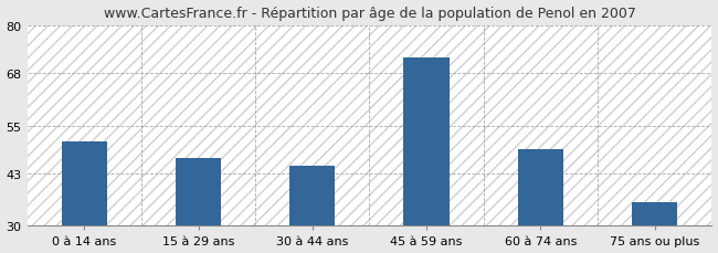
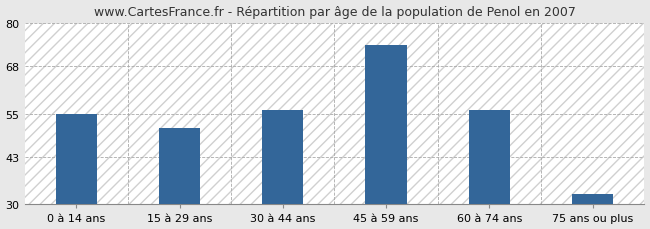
0 à 14 ans: 51 -> 55
15 à 29 ans: 47 -> 51
30 à 44 ans: 45 -> 56
45 à 59 ans: 72 -> 74
60 à 74 ans: 49 -> 56
75 ans ou plus: 36 -> 33
